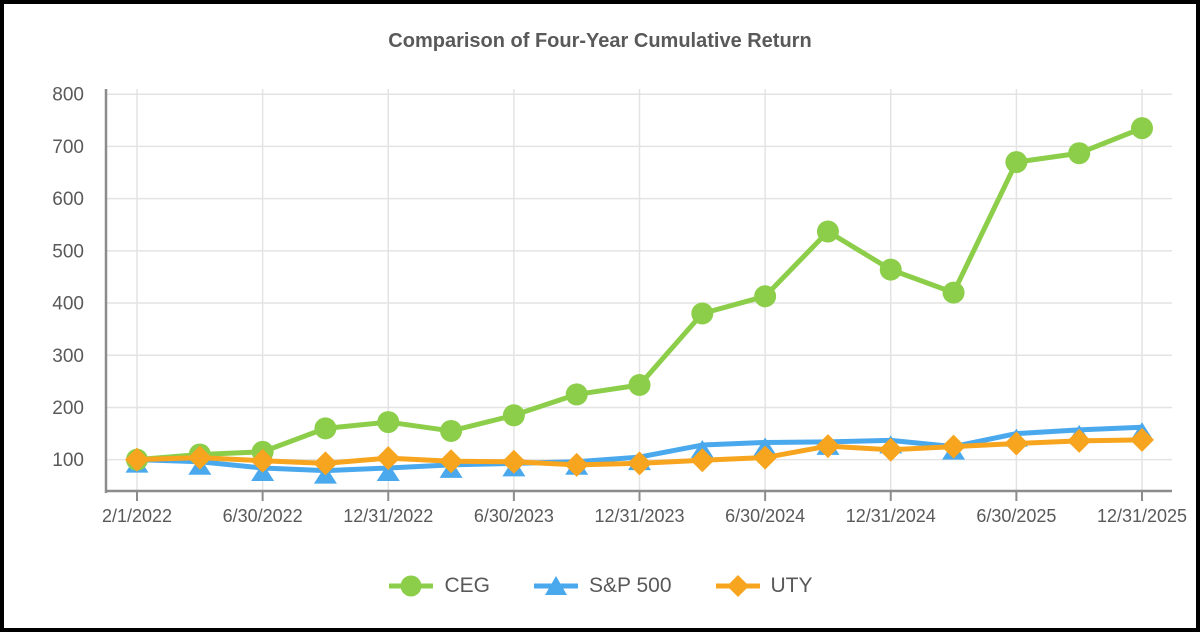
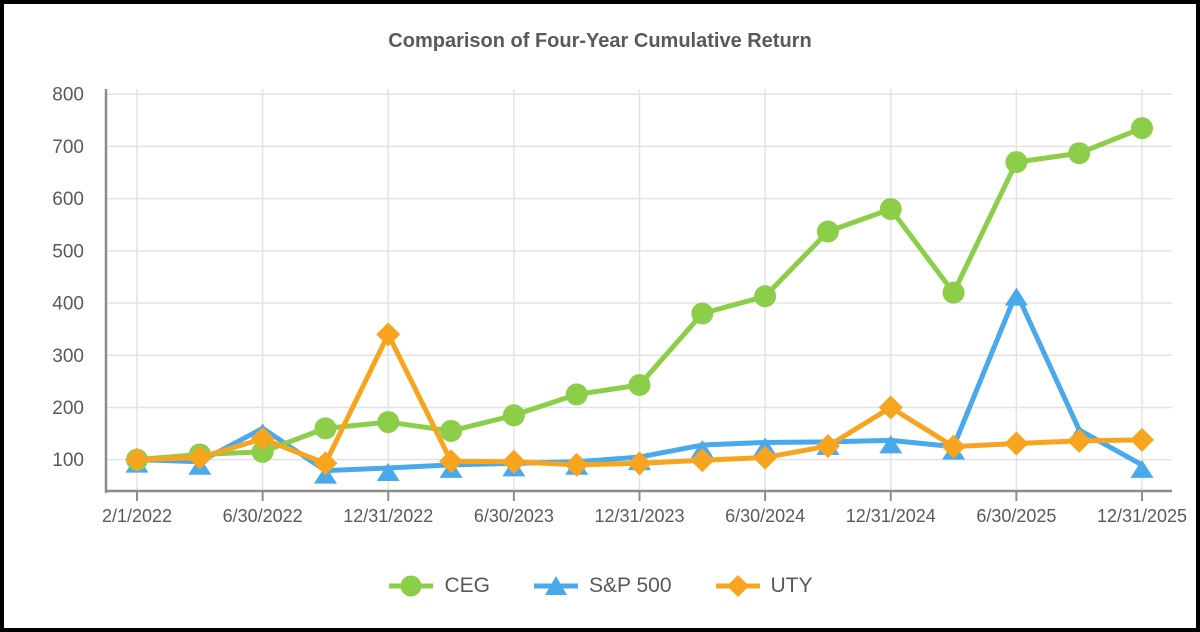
S&P 500/6/30/2022: 80 -> 160
UTY/6/30/2022: 100 -> 140
UTY/12/31/2022: 100 -> 340
CEG/12/31/2024: 460 -> 580
UTY/12/31/2024: 120 -> 200
S&P 500/6/30/2025: 150 -> 420
S&P 500/12/31/2025: 160 -> 90
